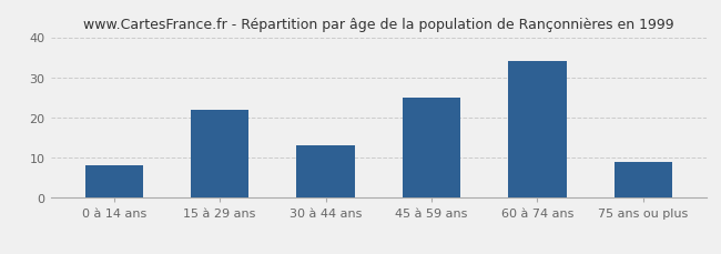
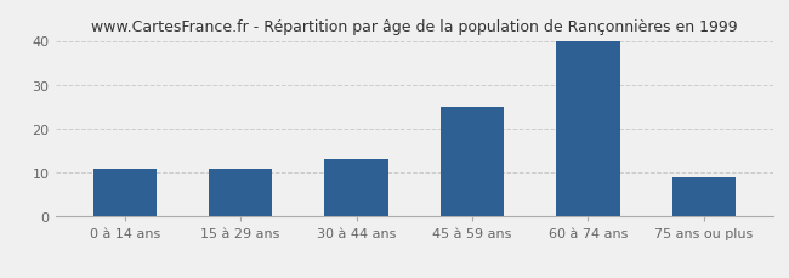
0 à 14 ans: 8 -> 11
15 à 29 ans: 22 -> 11
60 à 74 ans: 34 -> 40
